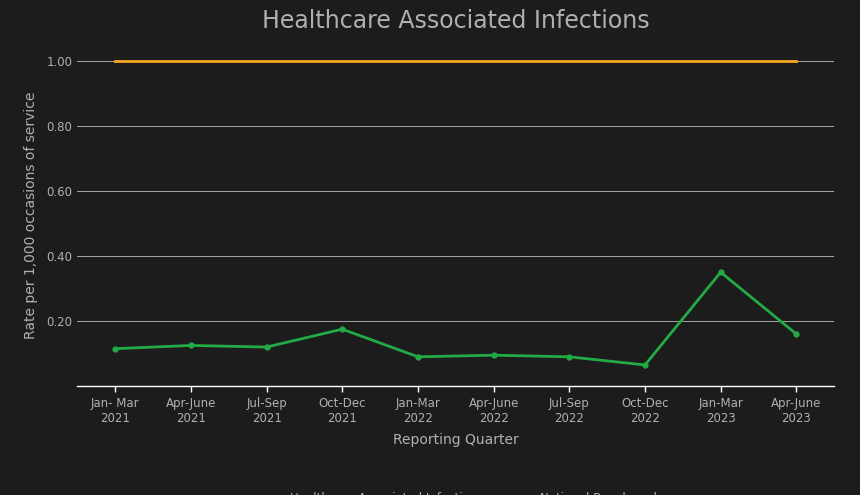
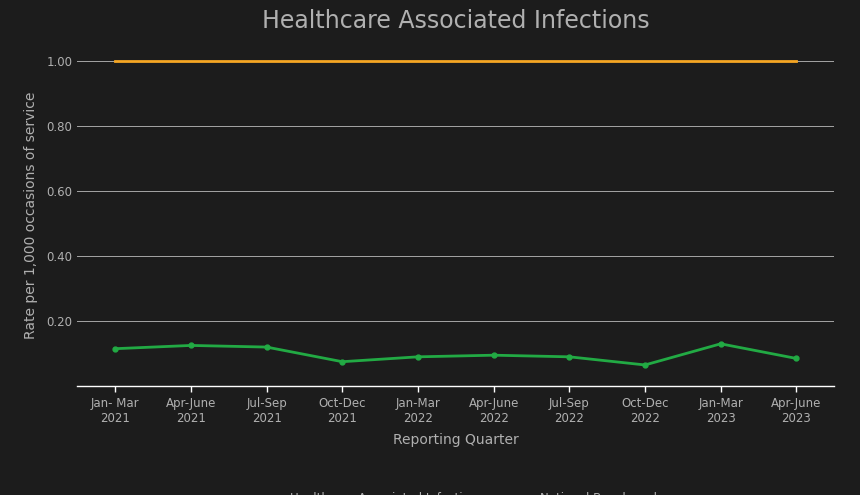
Healthcare Associated Infections/Oct-Dec 2021: 0.175 -> 0.075
Healthcare Associated Infections/Jan-Mar 2023: 0.350 -> 0.130
Healthcare Associated Infections/Apr-June 2023: 0.160 -> 0.085
